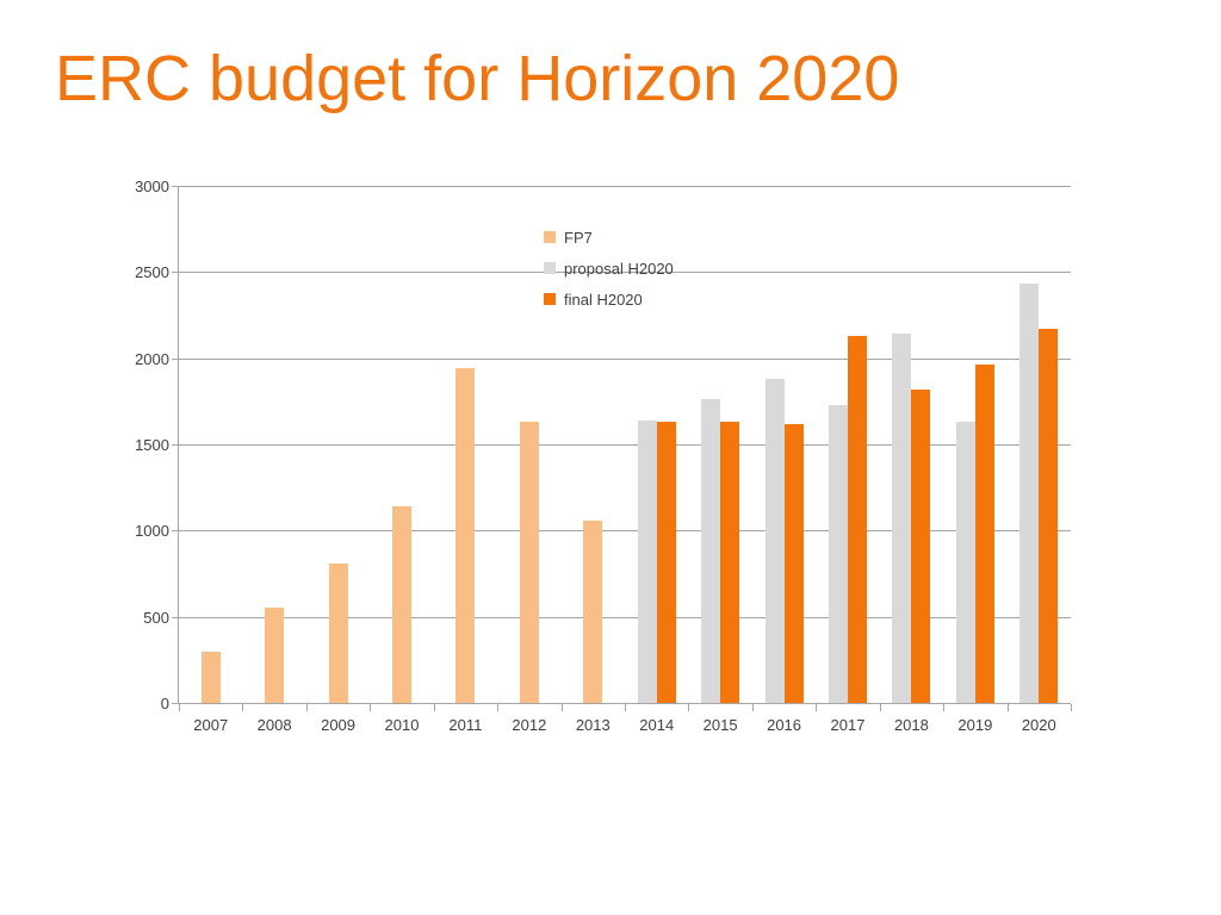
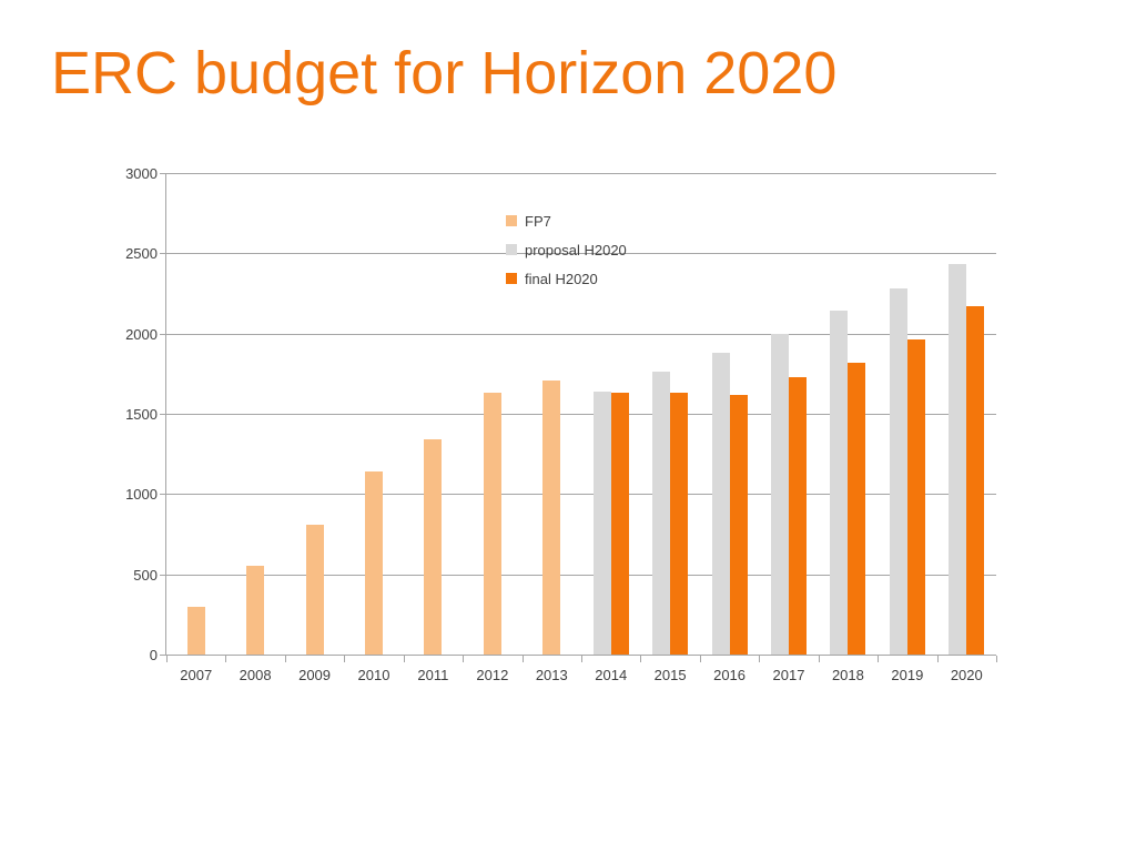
FP7/2011: 1940 -> 1340
FP7/2013: 1060 -> 1710
proposal H2020/2017: 1730 -> 2000
final H2020/2017: 2130 -> 1730
proposal H2020/2019: 1630 -> 2280
